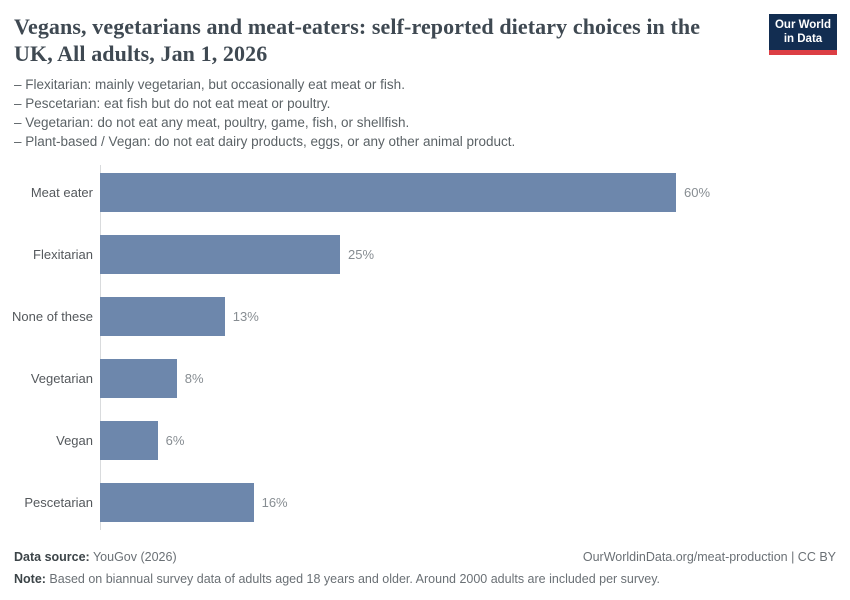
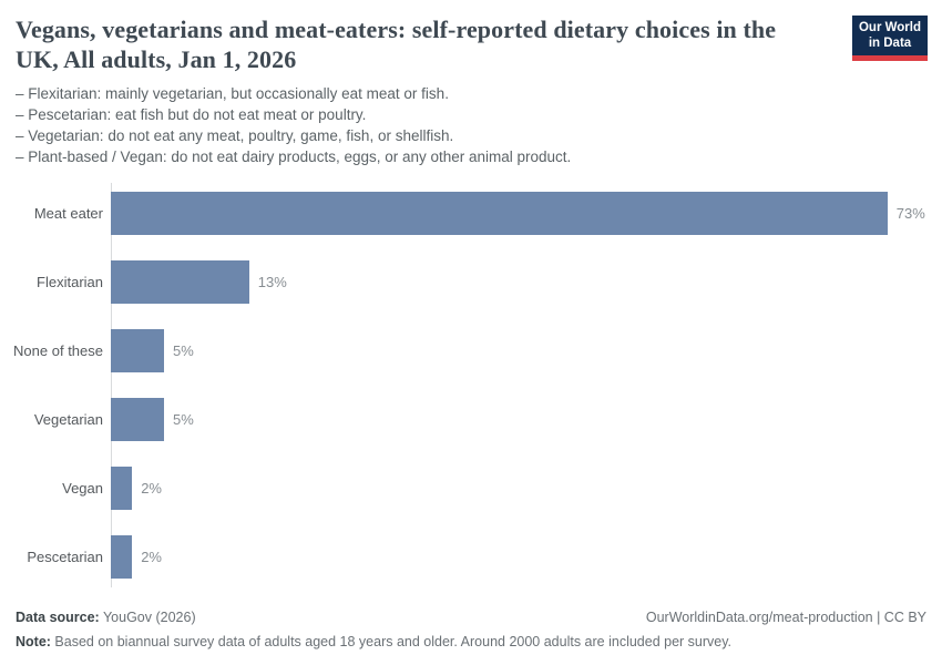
Meat eater: 60% -> 73%
Flexitarian: 25% -> 13%
None of these: 13% -> 5%
Vegetarian: 8% -> 5%
Vegan: 6% -> 2%
Pescetarian: 16% -> 2%
